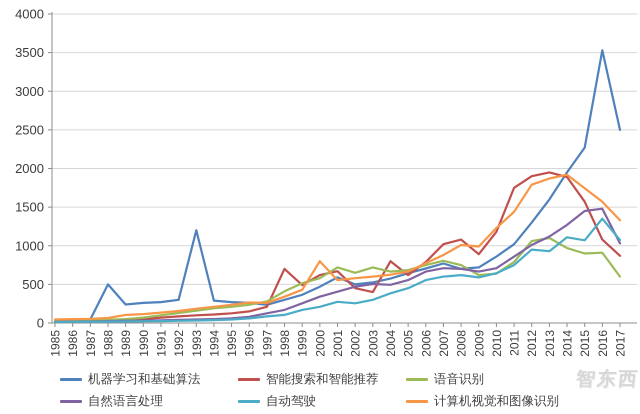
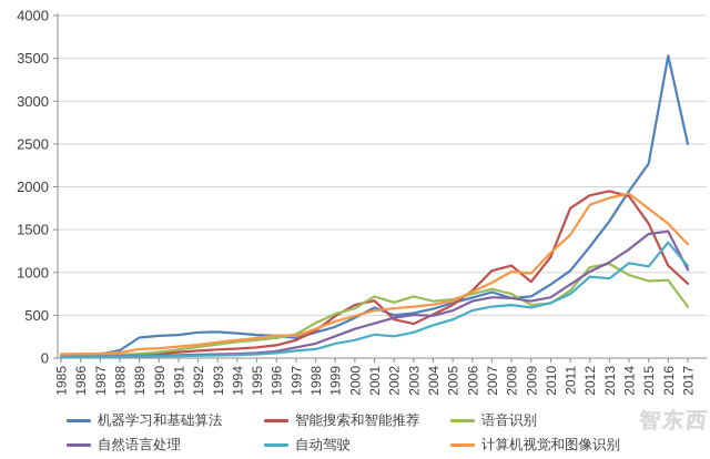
机器学习和基础算法/1988: 500 -> 100
机器学习和基础算法/1993: 1200 -> 300
智能搜索和智能推荐/1998: 700 -> 300
计算机视觉和图像识别/2000: 800 -> 500
智能搜索和智能推荐/2004: 800 -> 500
